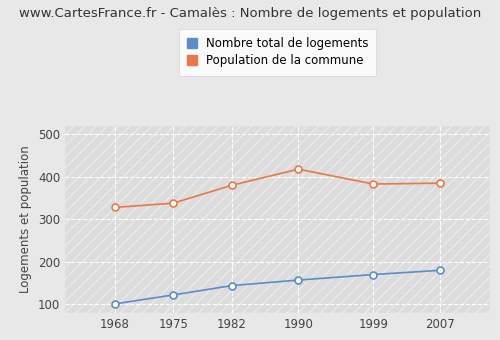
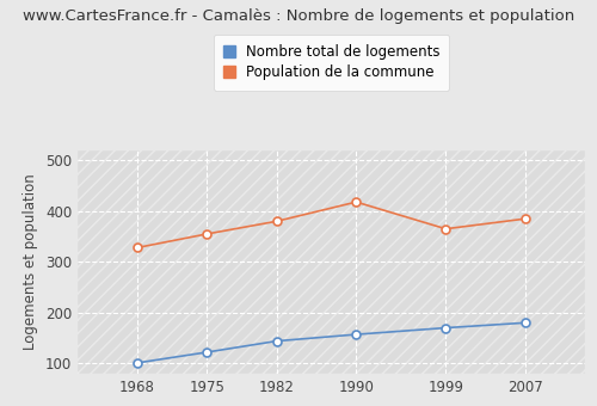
Population de la commune/1975: 338 -> 355
Population de la commune/1999: 383 -> 365
